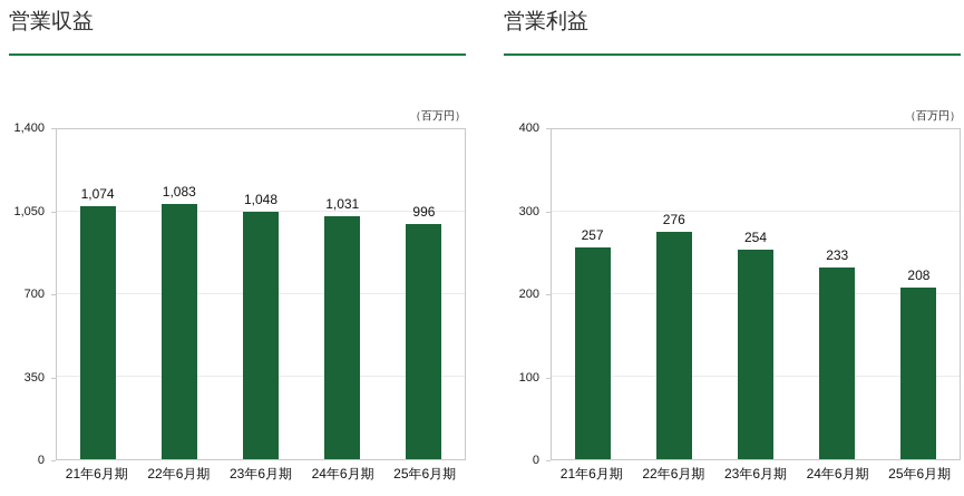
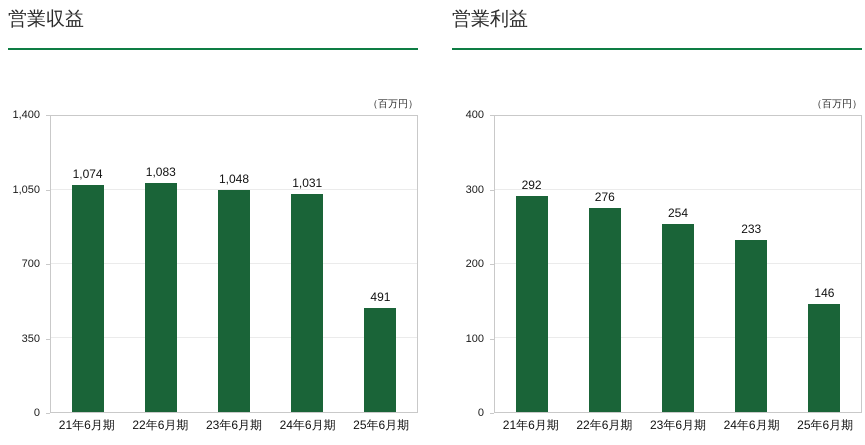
営業収益/25年6月期: 996 -> 491
営業利益/21年6月期: 257 -> 292
営業利益/25年6月期: 208 -> 146
